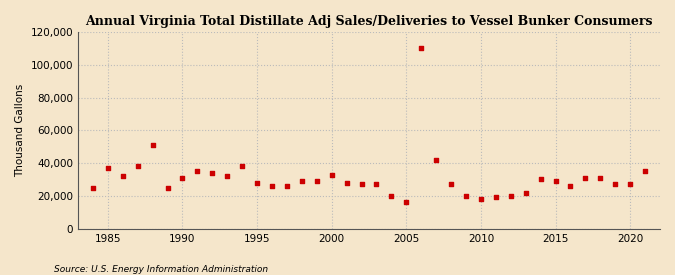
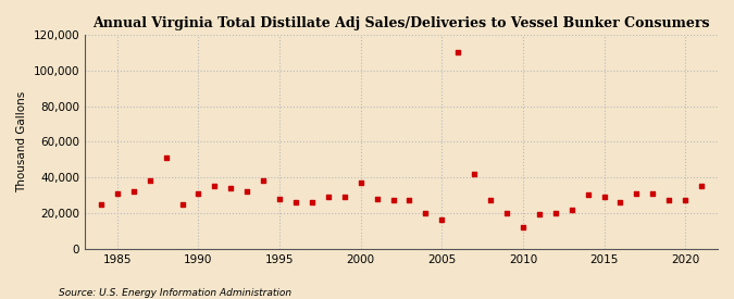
1985: 37,000 -> 31,000
2000: 33,000 -> 37,000
2010: 18,000 -> 12,000
